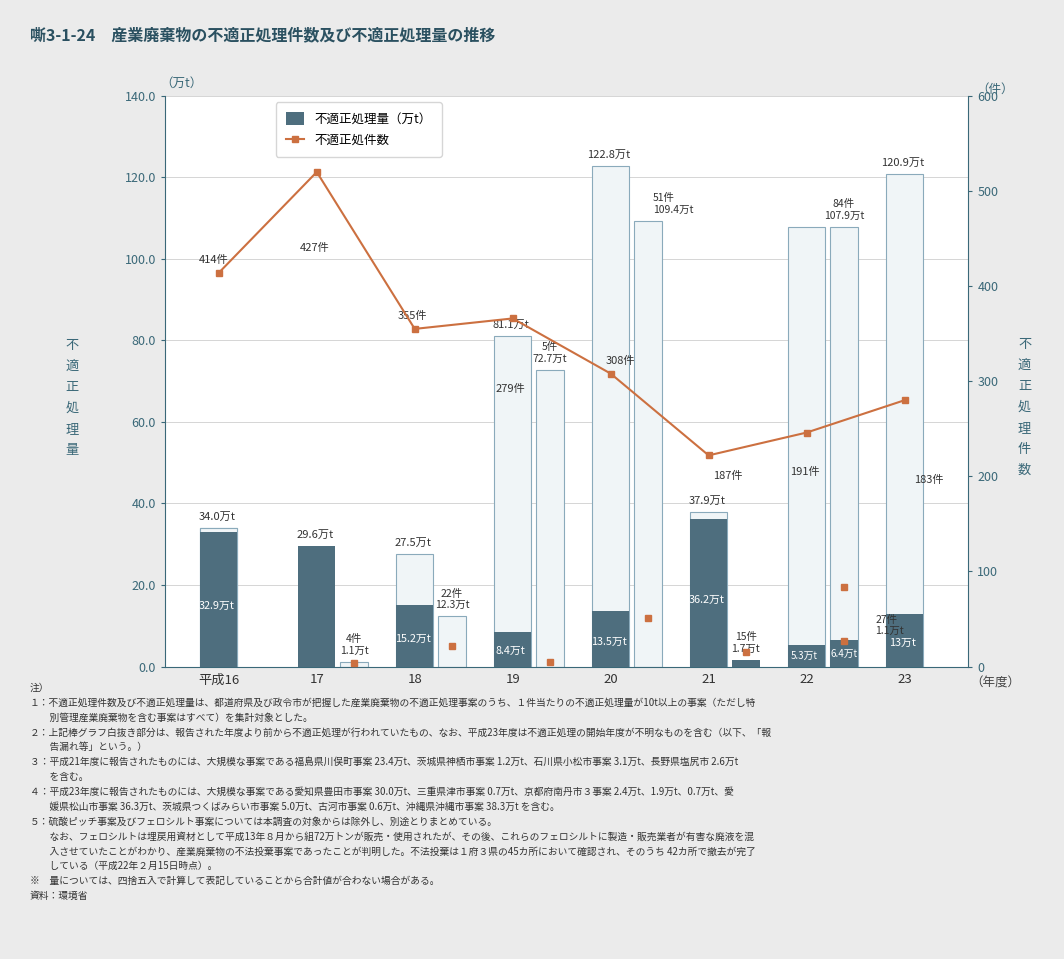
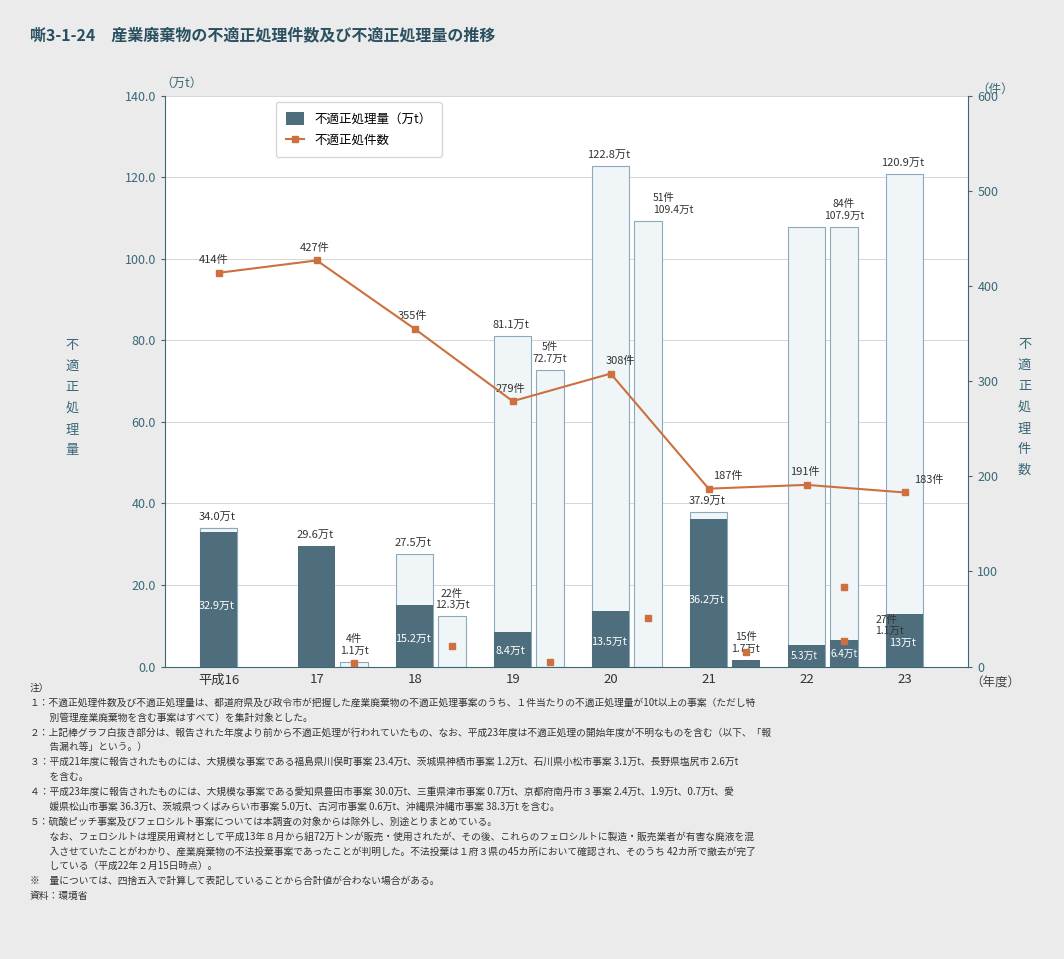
17: 520 -> 427
19: 366 -> 279
21: 222 -> 187
22: 246 -> 191
23: 280 -> 183
